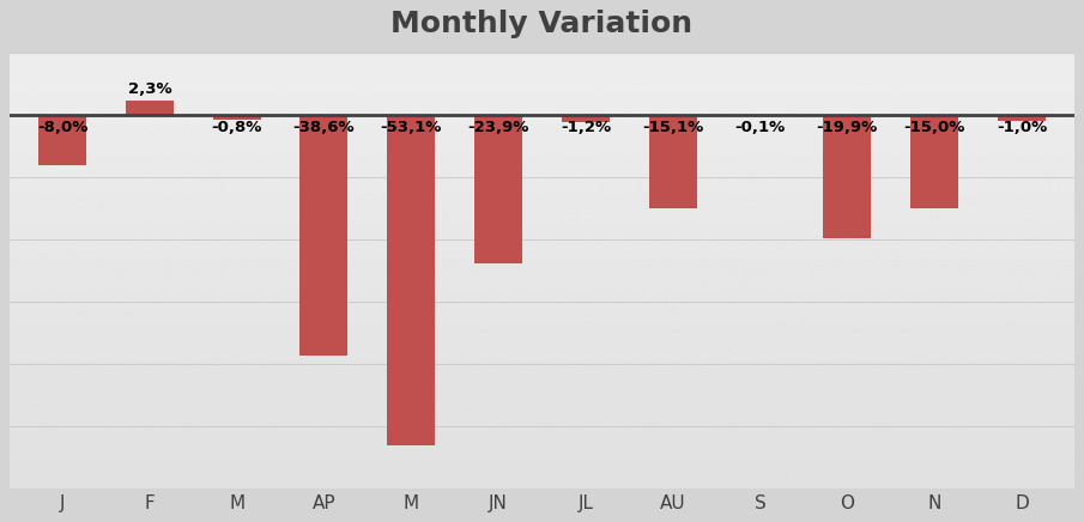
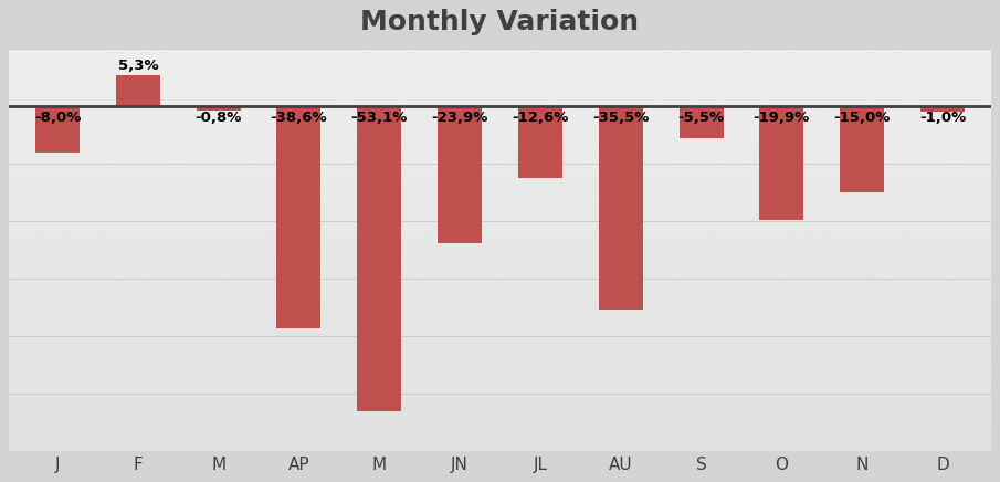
F: 2,3% -> 5,3%
JL: -1,2% -> -12,6%
AU: -15,1% -> -35,5%
S: -0,1% -> -5,5%
